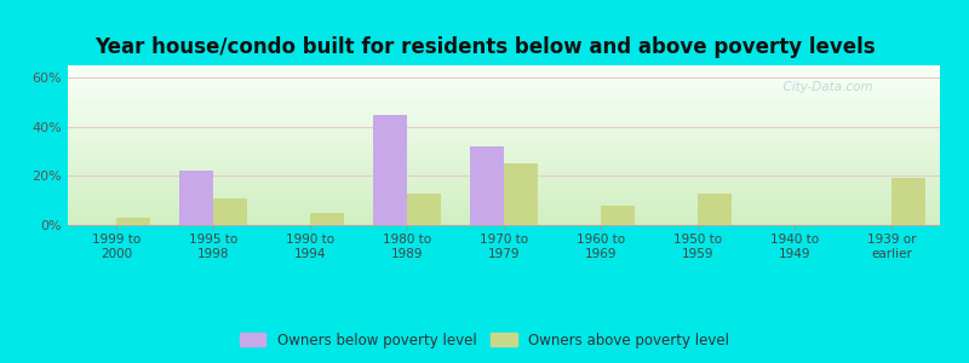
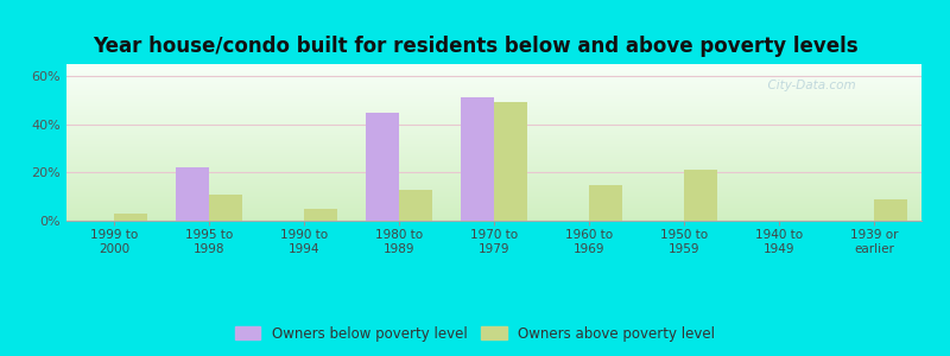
Owners below poverty level/1970 to 1979: 32% -> 51%
Owners above poverty level/1970 to 1979: 25% -> 49%
Owners above poverty level/1960 to 1969: 8% -> 15%
Owners above poverty level/1950 to 1959: 13% -> 21%
Owners above poverty level/1939 or earlier: 19% -> 9%
